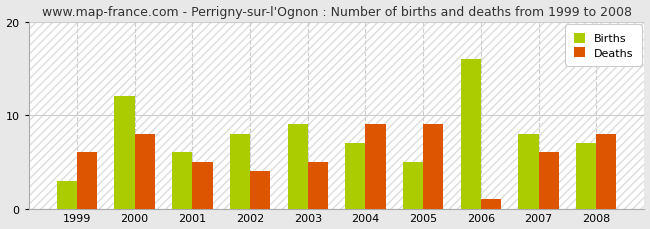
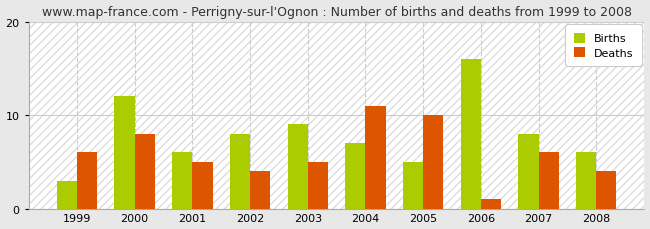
Deaths/2004: 9 -> 11
Deaths/2005: 9 -> 10
Births/2008: 7 -> 6
Deaths/2008: 8 -> 4
